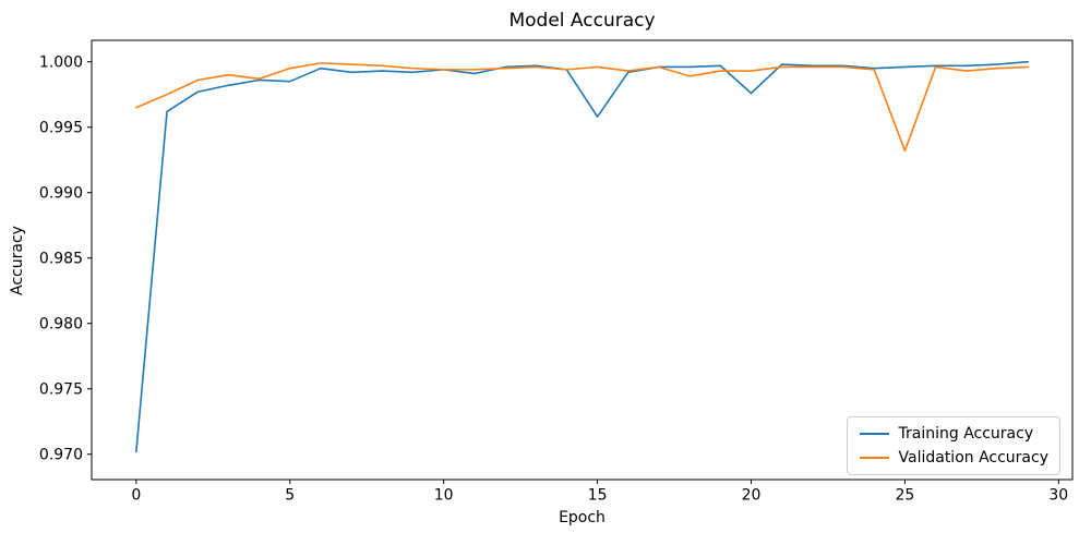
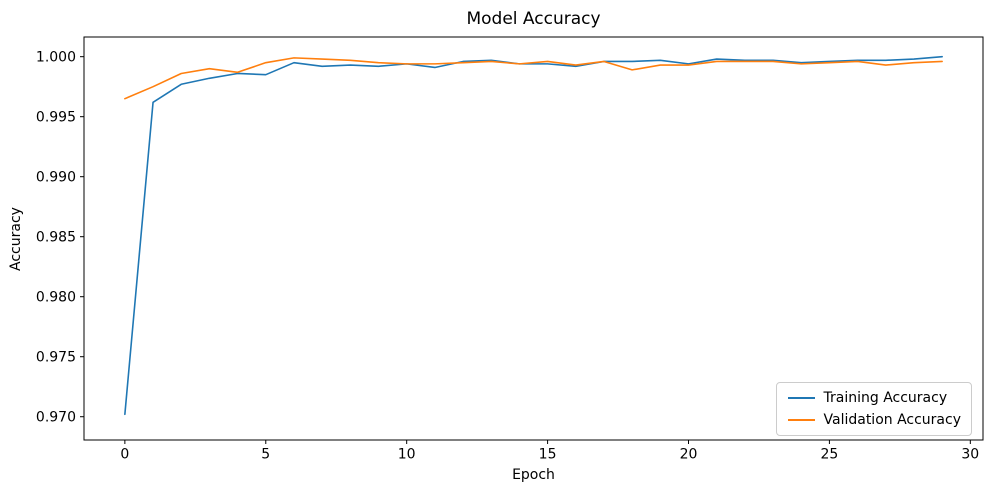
Training Accuracy/15: 0.9958 -> 0.9994
Training Accuracy/20: 0.9976 -> 0.9994
Validation Accuracy/25: 0.9932 -> 0.9995
